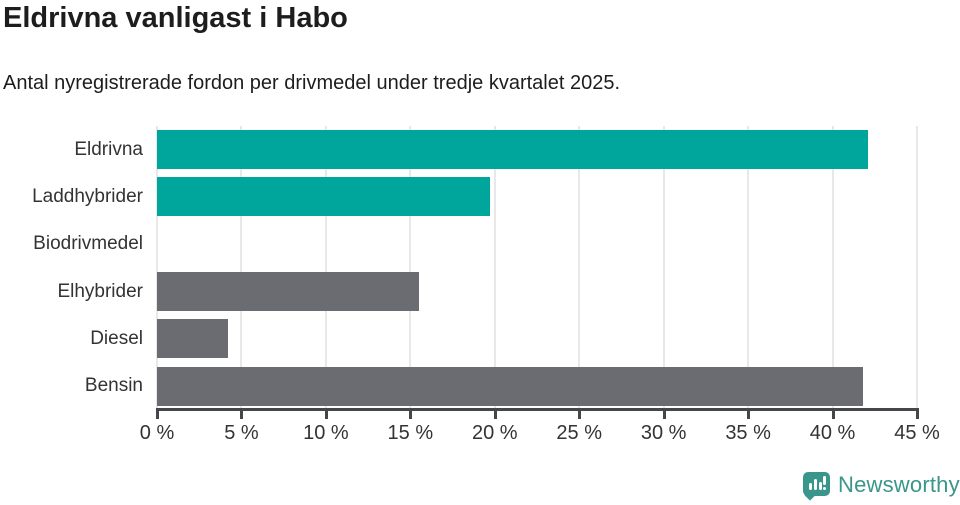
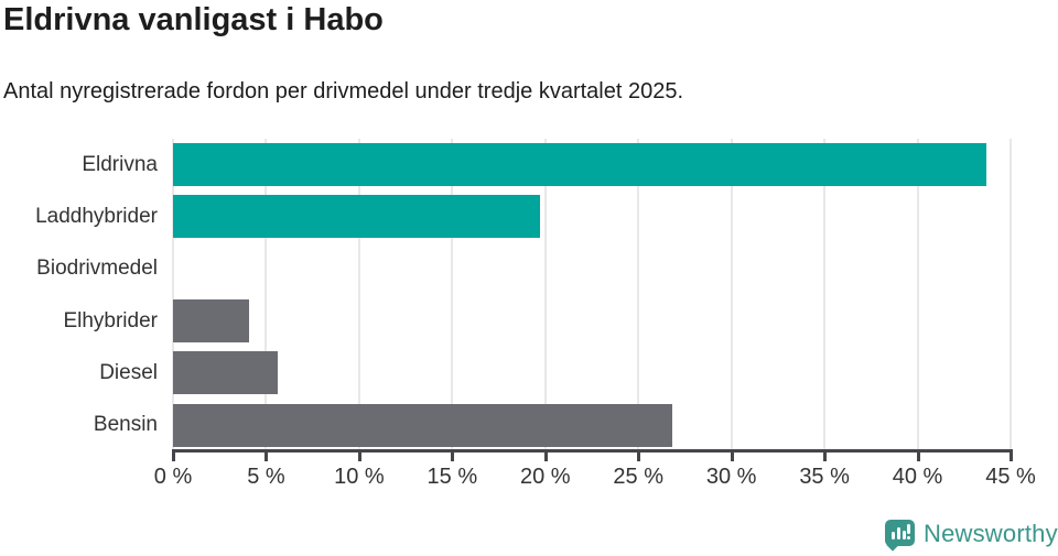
Eldrivna: 42.1% -> 43.7%
Elhybrider: 15.5% -> 4.1%
Diesel: 4.2% -> 5.6%
Bensin: 41.8% -> 26.8%
